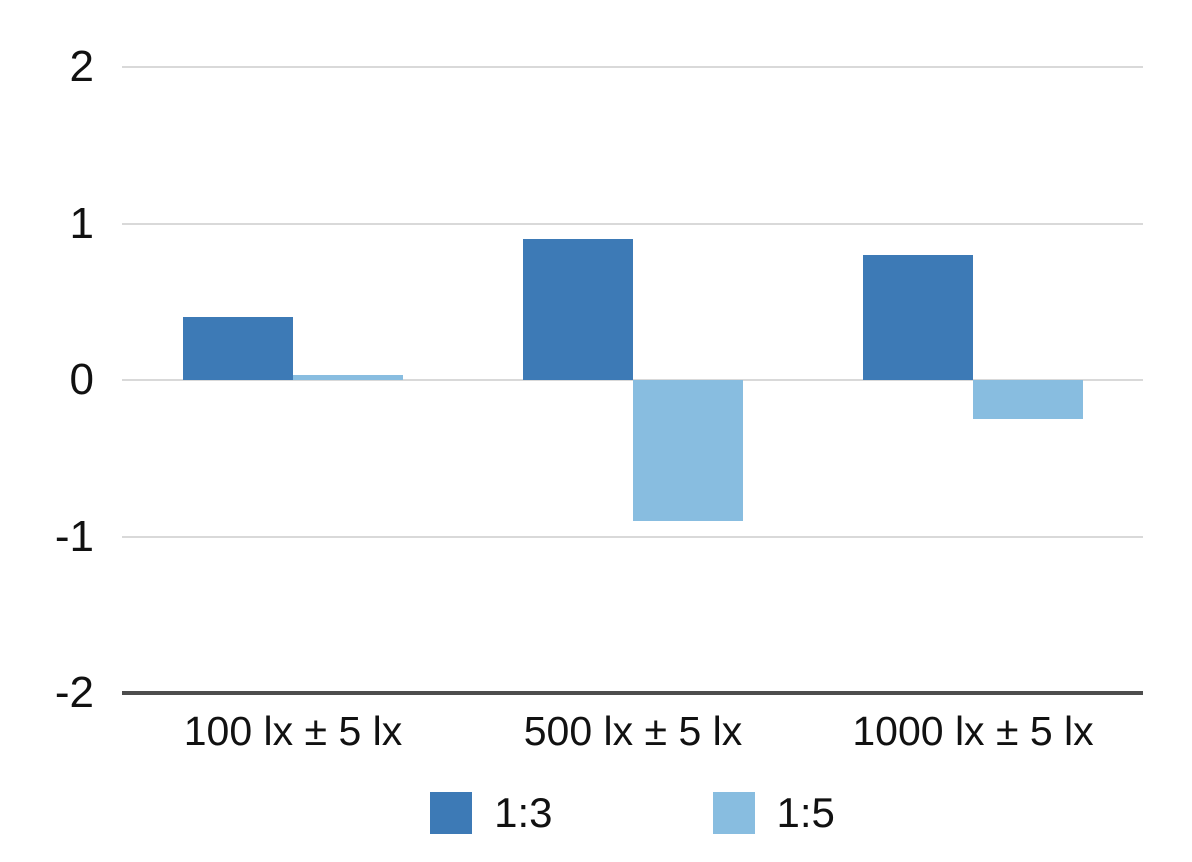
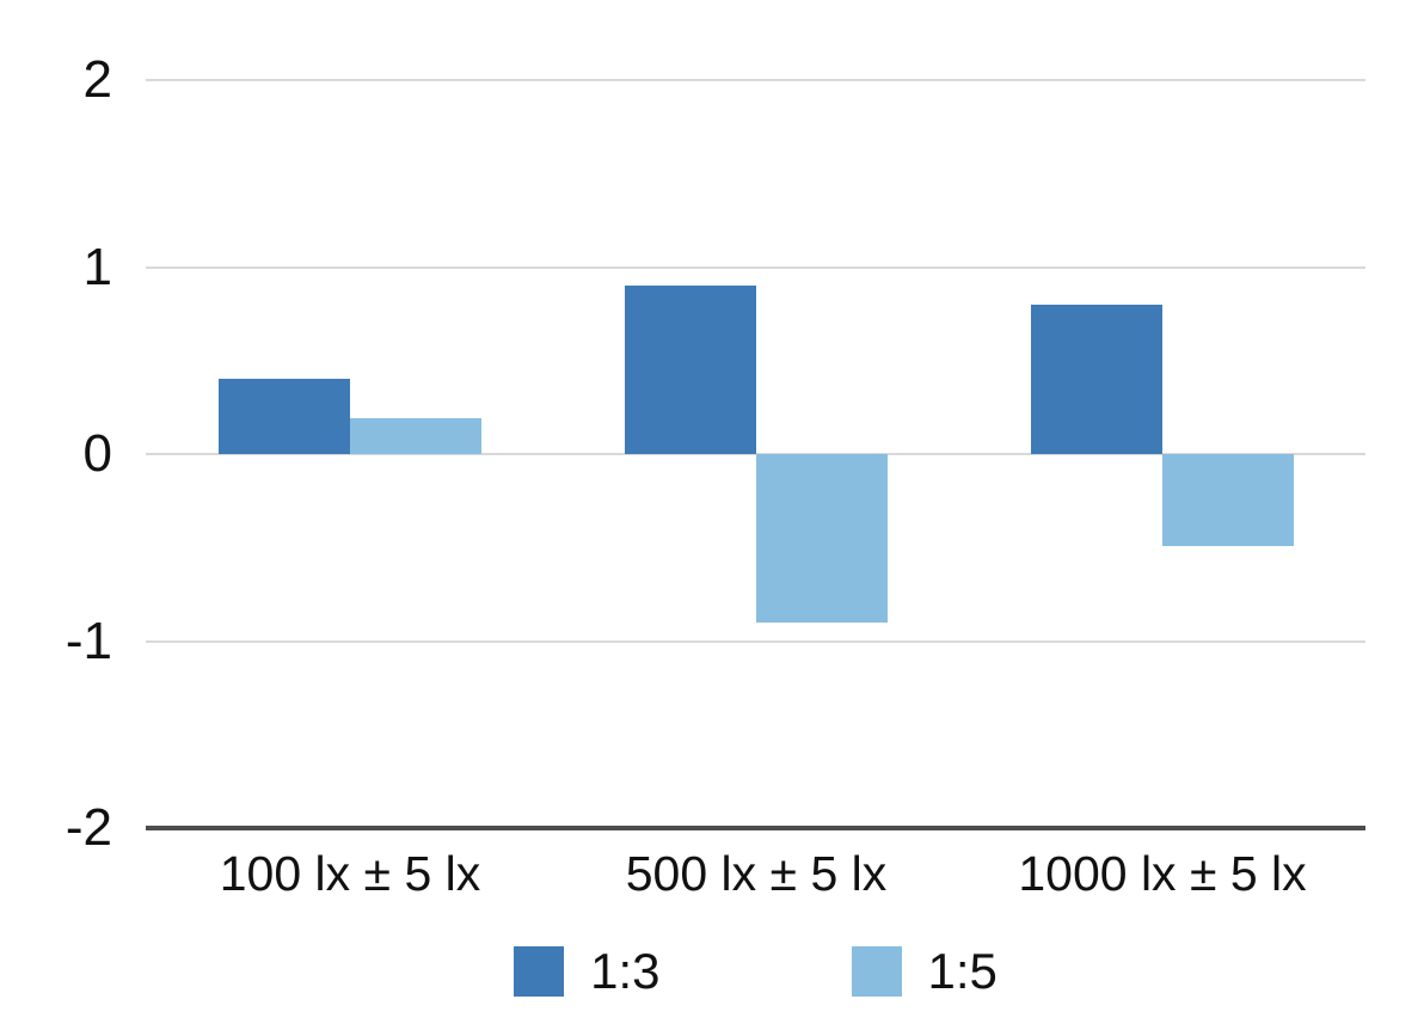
1:5/100 lx ± 5 lx: 0.03 -> 0.19
1:5/1000 lx ± 5 lx: -0.25 -> -0.49
